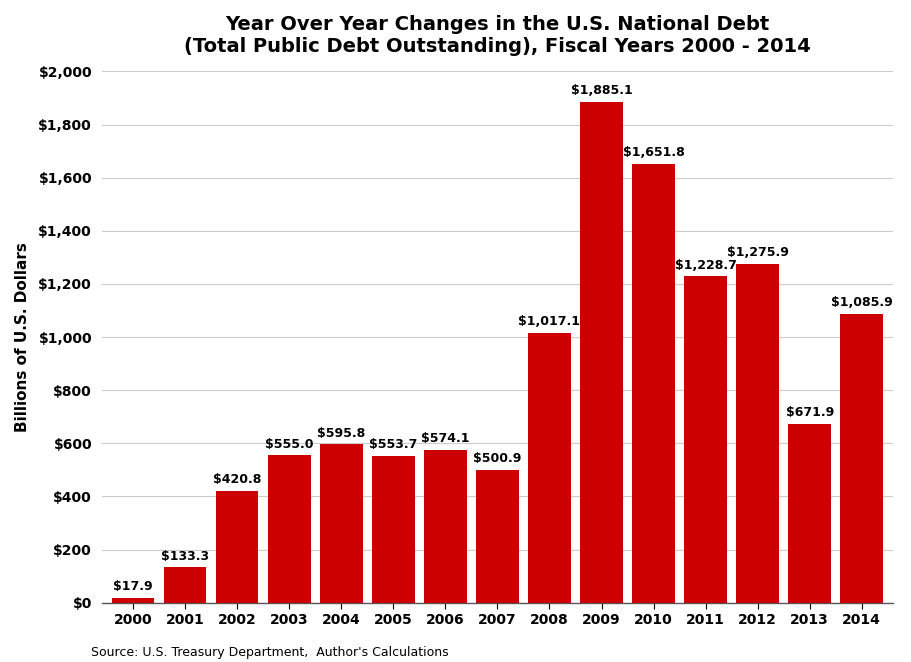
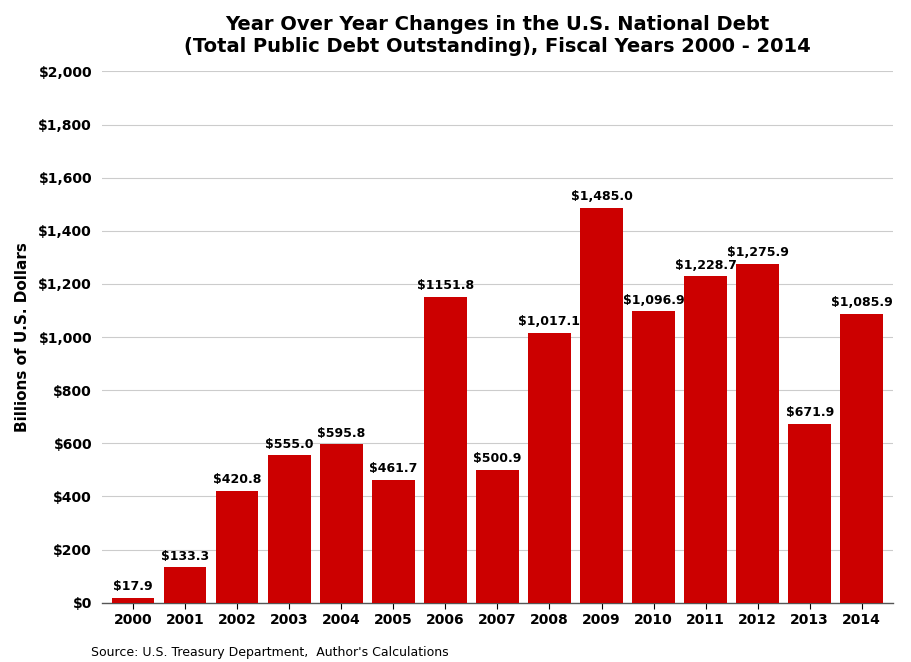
2005: $553.7 -> $461.7
2006: $574.1 -> $1151.8
2009: $1,885.1 -> $1,485.0
2010: $1,651.8 -> $1,096.9
